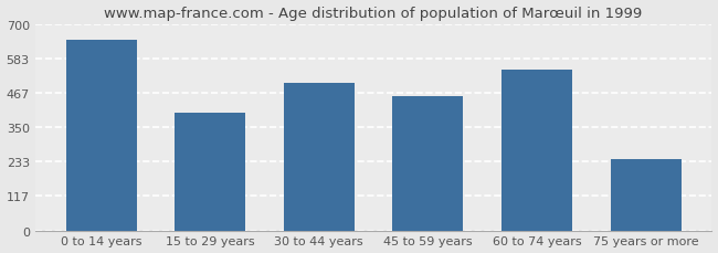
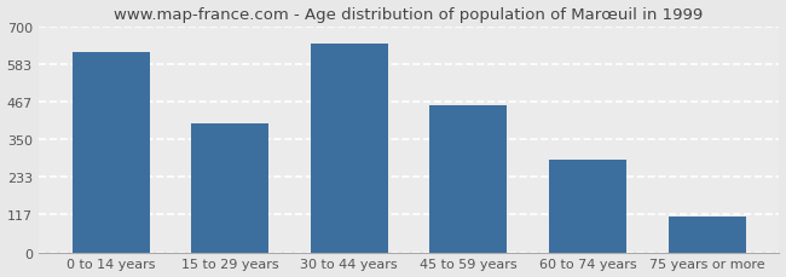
0 to 14 years: 645 -> 620
30 to 44 years: 500 -> 645
60 to 74 years: 545 -> 288
75 years or more: 240 -> 110
